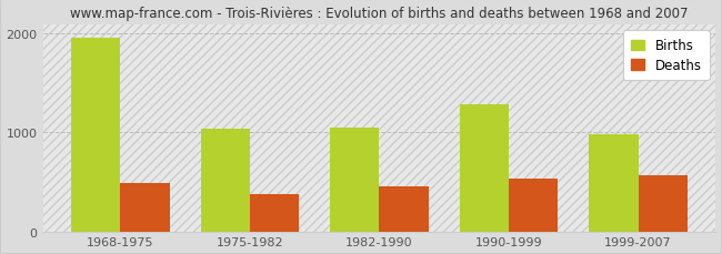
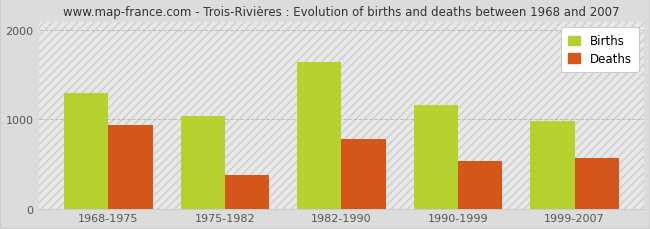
Births/1968-1975: 1960 -> 1300
Deaths/1968-1975: 490 -> 940
Births/1982-1990: 1050 -> 1640
Deaths/1982-1990: 460 -> 780
Births/1990-1999: 1290 -> 1160
